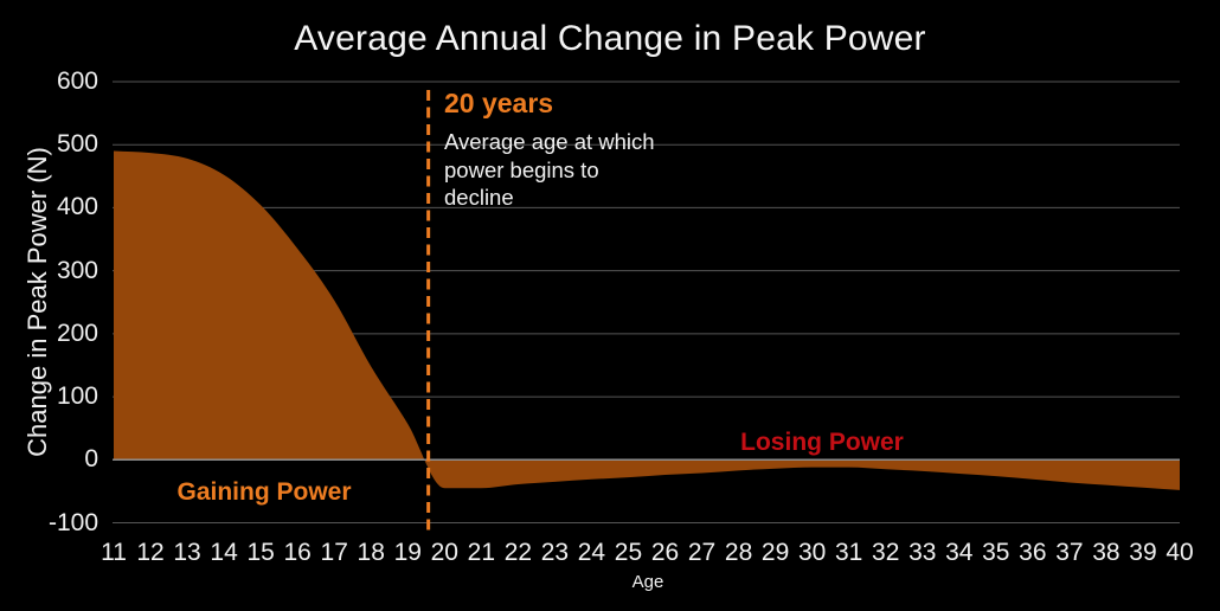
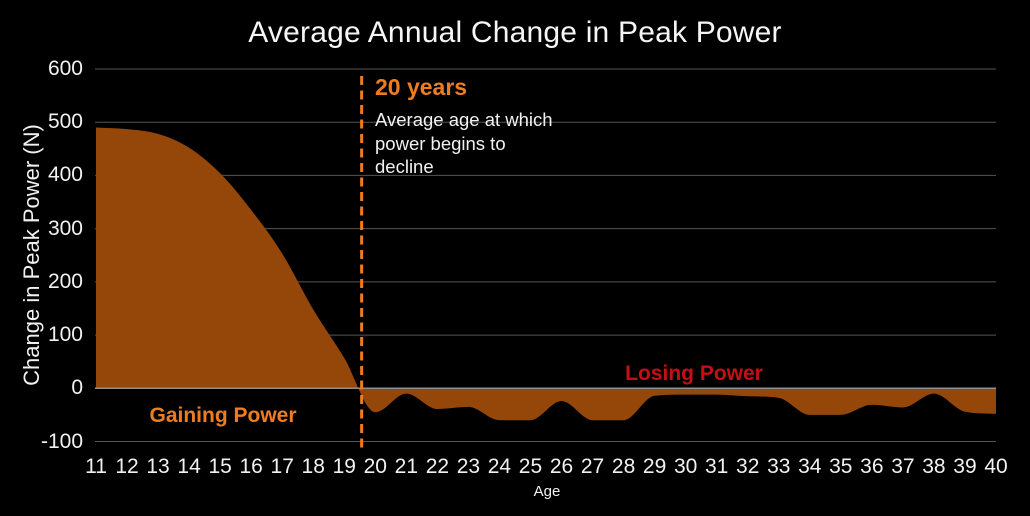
21: -40 -> -10
24: -30 -> -60
25: -30 -> -60
27: -20 -> -60
28: -20 -> -60
34: -20 -> -50
35: -30 -> -50
38: -40 -> -10
